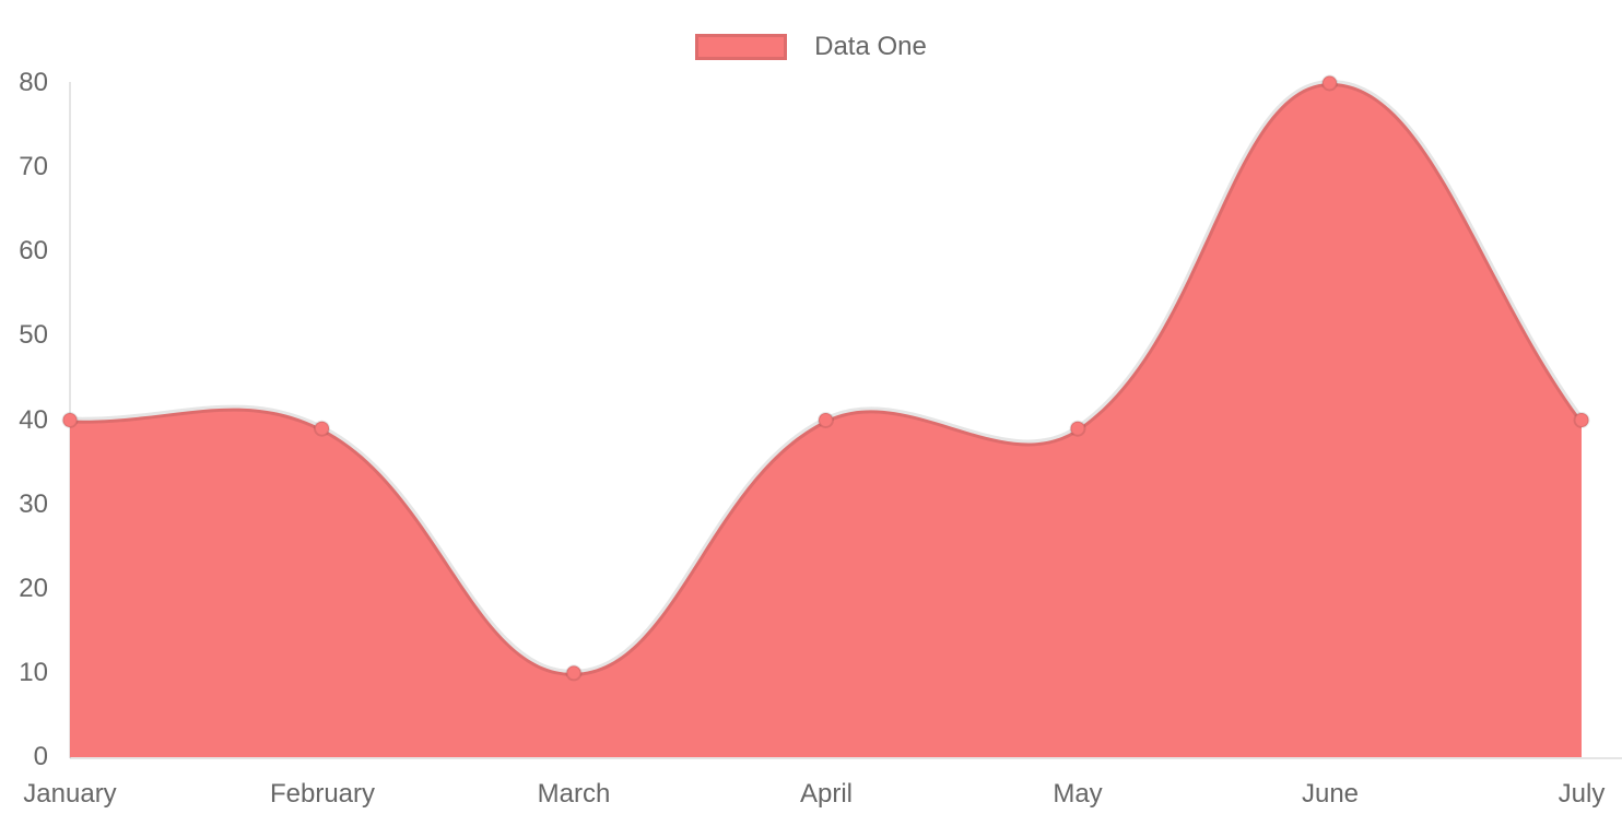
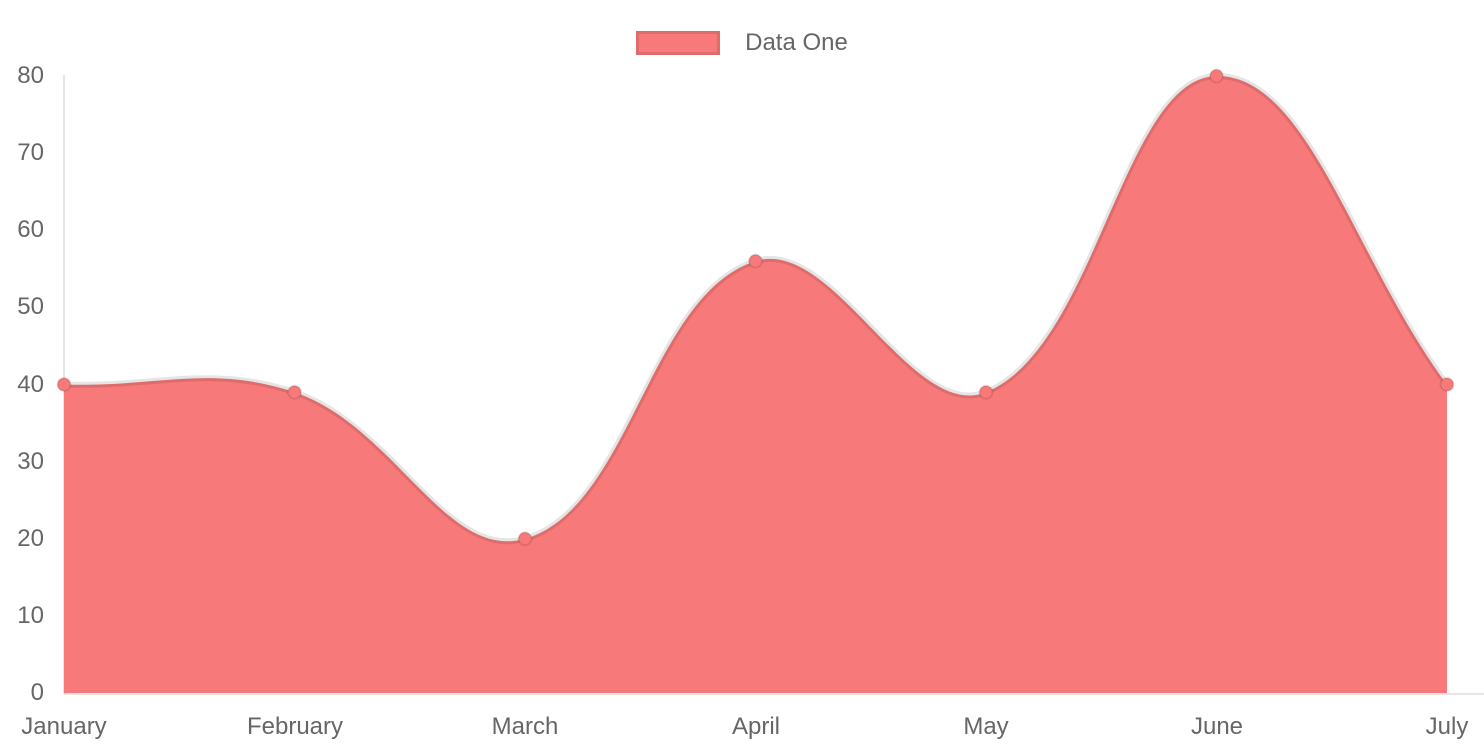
March: 10 -> 20
April: 40 -> 56
